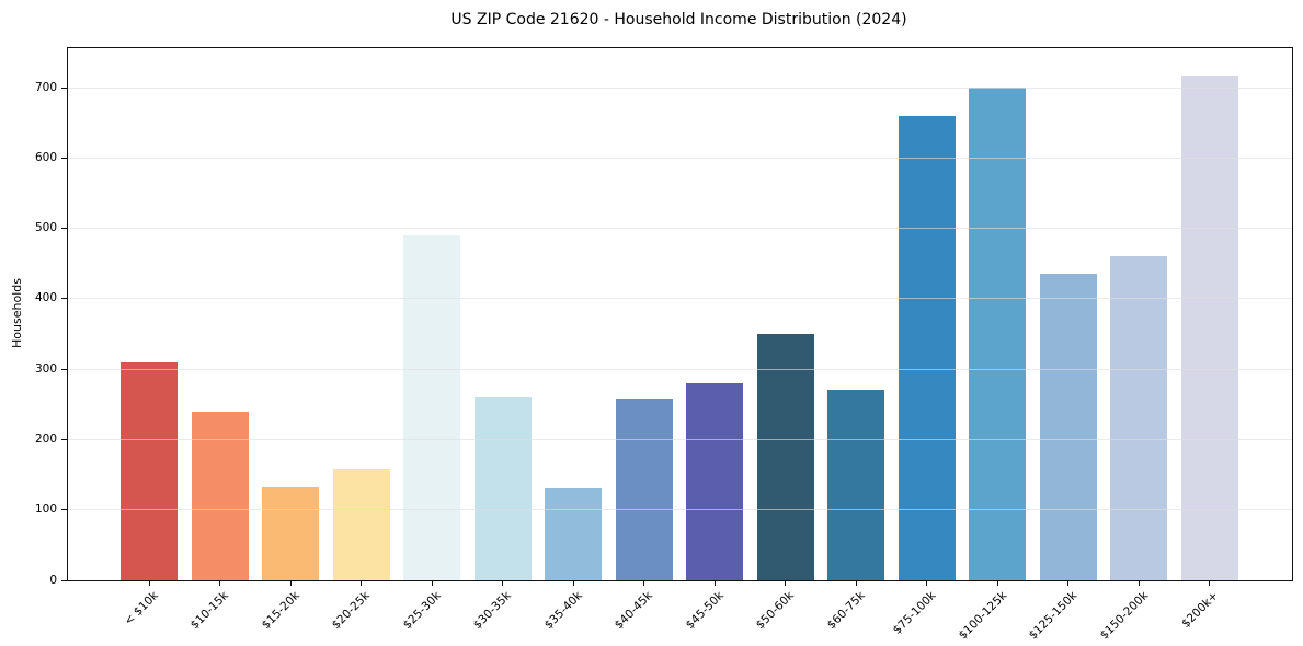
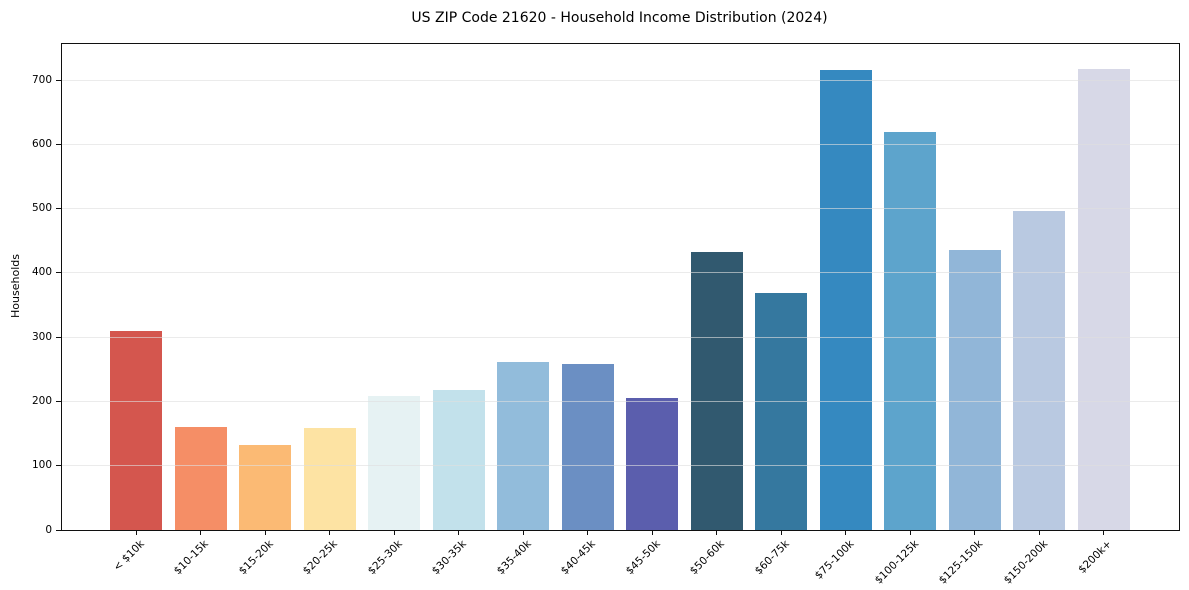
$10-15k: 240 -> 160
$25-30k: 490 -> 210
$30-35k: 260 -> 220
$35-40k: 130 -> 260
$45-50k: 280 -> 210
$50-60k: 350 -> 430
$60-75k: 270 -> 370
$75-100k: 660 -> 720
$100-125k: 700 -> 620
$150-200k: 460 -> 500
